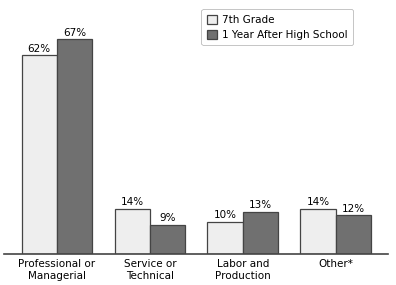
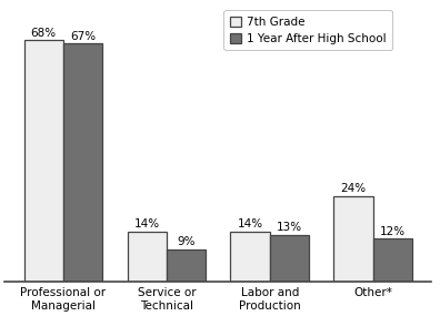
7th Grade/Professional or Managerial: 62% -> 68%
7th Grade/Labor and Production: 10% -> 14%
7th Grade/Other*: 14% -> 24%
